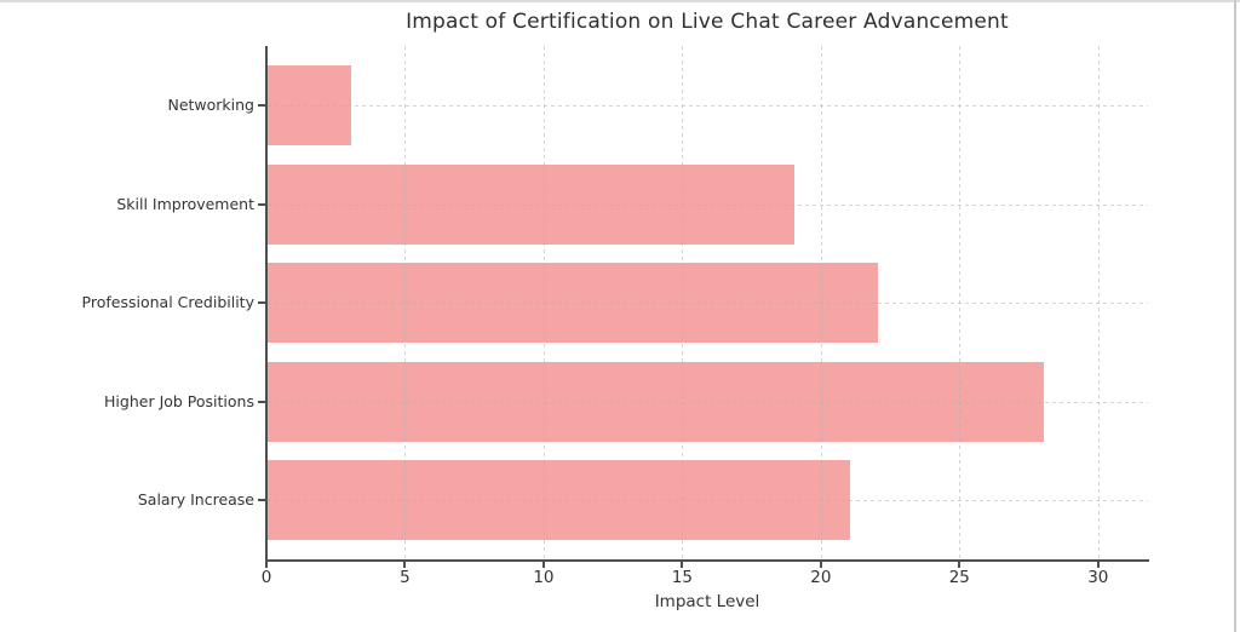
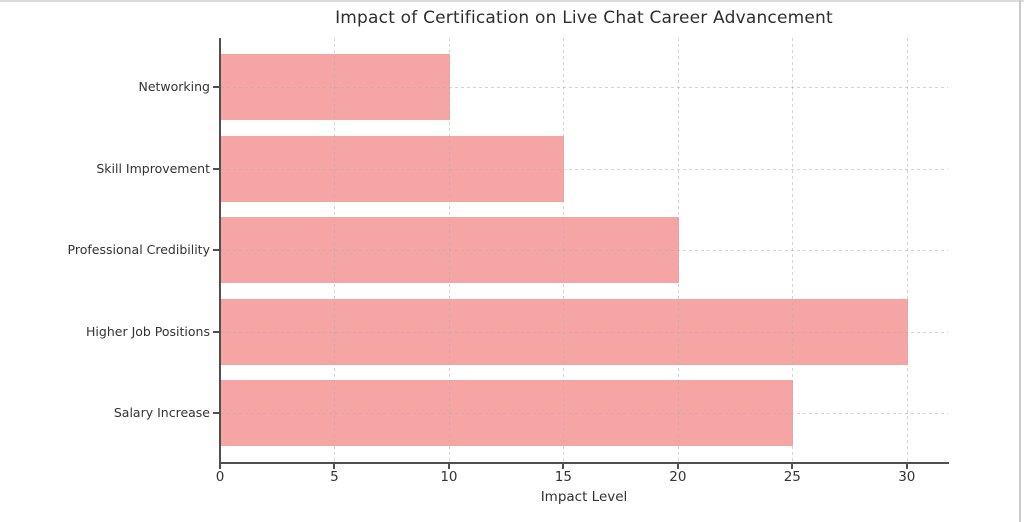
Networking: 3 -> 10
Skill Improvement: 19 -> 15
Professional Credibility: 22 -> 20
Higher Job Positions: 28 -> 30
Salary Increase: 21 -> 25
